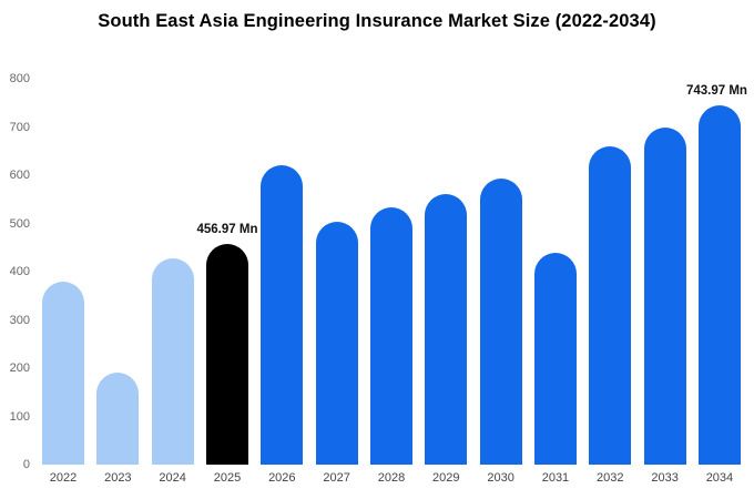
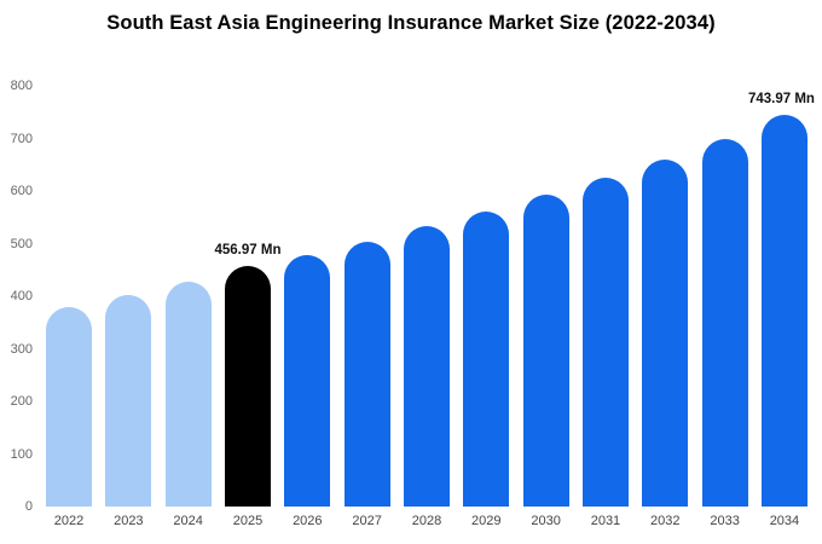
2023: 190 -> 400
2026: 620 -> 480
2031: 440 -> 620
